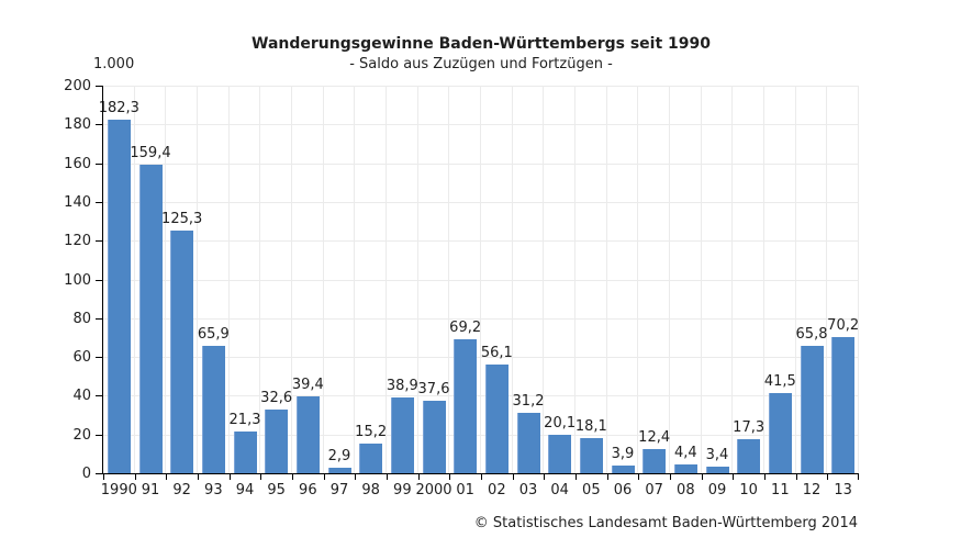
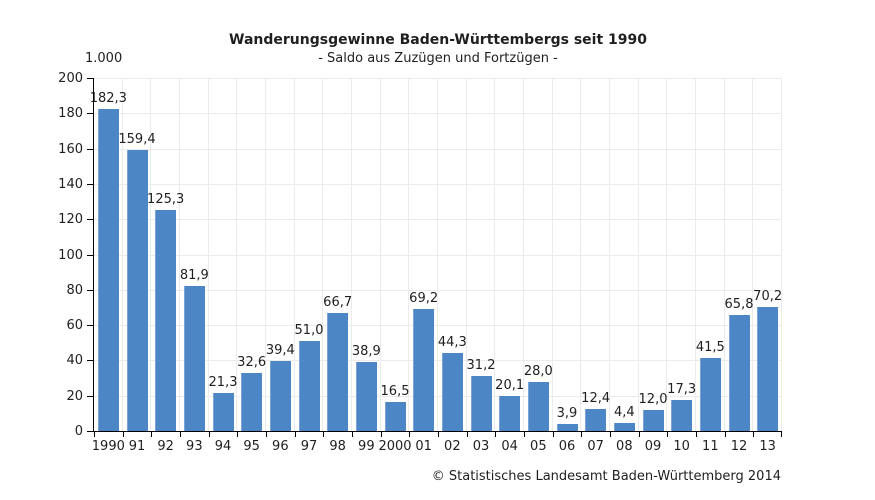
93: 65,9 -> 81,9
97: 2,9 -> 51,0
98: 15,2 -> 66,7
2000: 37,6 -> 16,5
02: 56,1 -> 44,3
05: 18,1 -> 28,0
09: 3,4 -> 12,0
